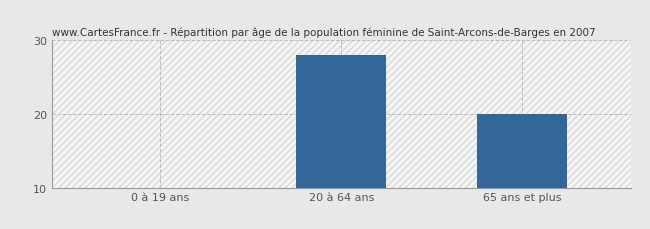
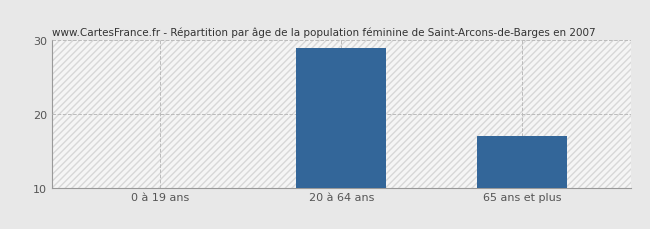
20 à 64 ans: 28.0 -> 29.0
65 ans et plus: 20.0 -> 17.0
